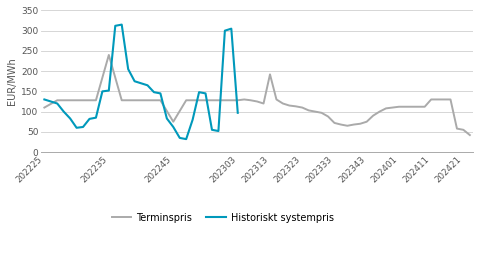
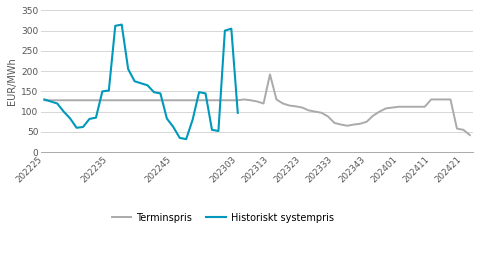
Terminspris/202225: 110 -> 128
Terminspris/202235: 240 -> 128
Terminspris/202245: 75 -> 128
